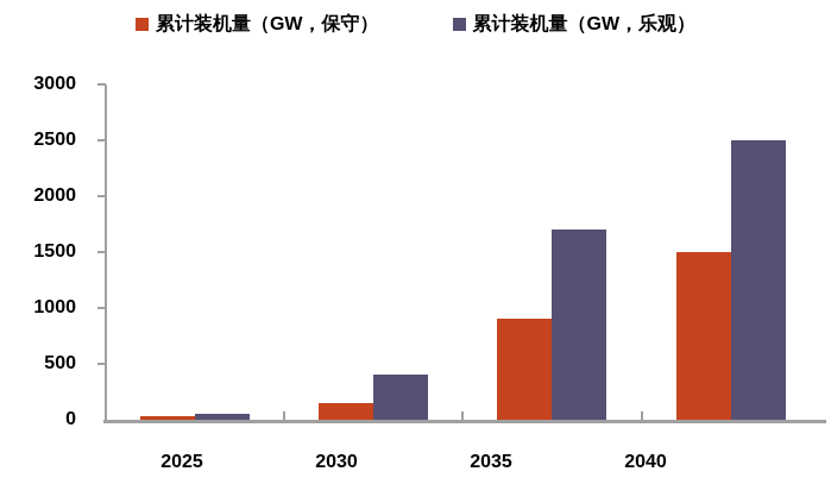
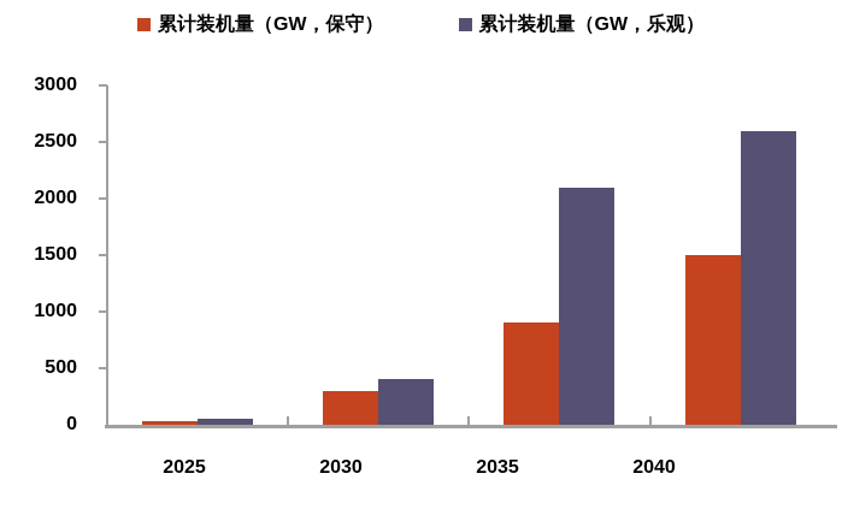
累计装机量（GW，保守）/2030: 200 -> 300
累计装机量（GW，乐观）/2035: 1700 -> 2100
累计装机量（GW，乐观）/2040: 2500 -> 2600
